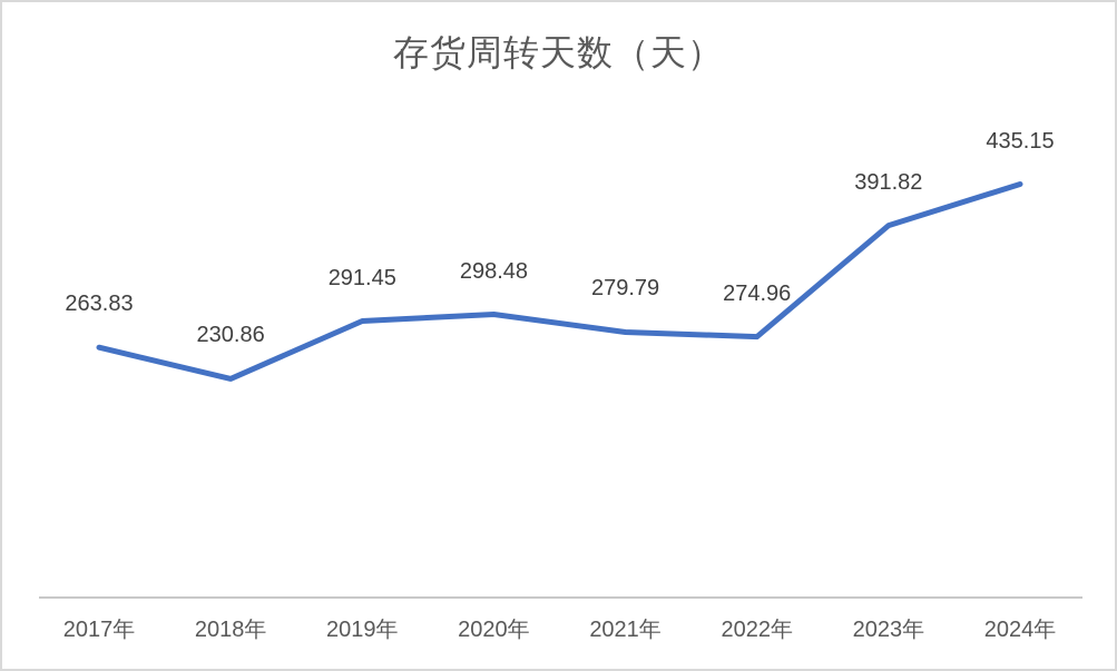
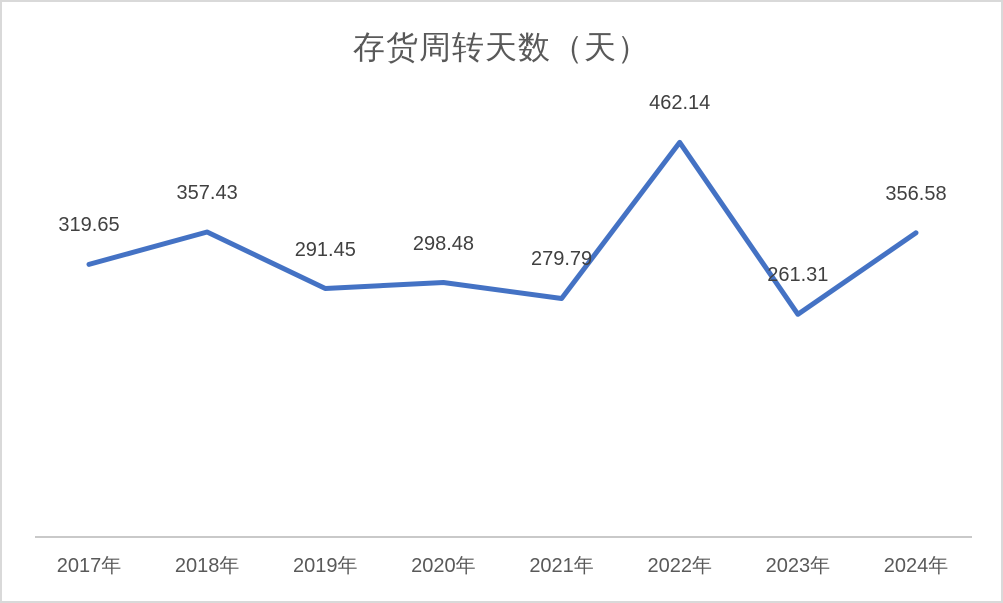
2017年: 263.83 -> 319.65
2018年: 230.86 -> 357.43
2022年: 274.96 -> 462.14
2023年: 391.82 -> 261.31
2024年: 435.15 -> 356.58
